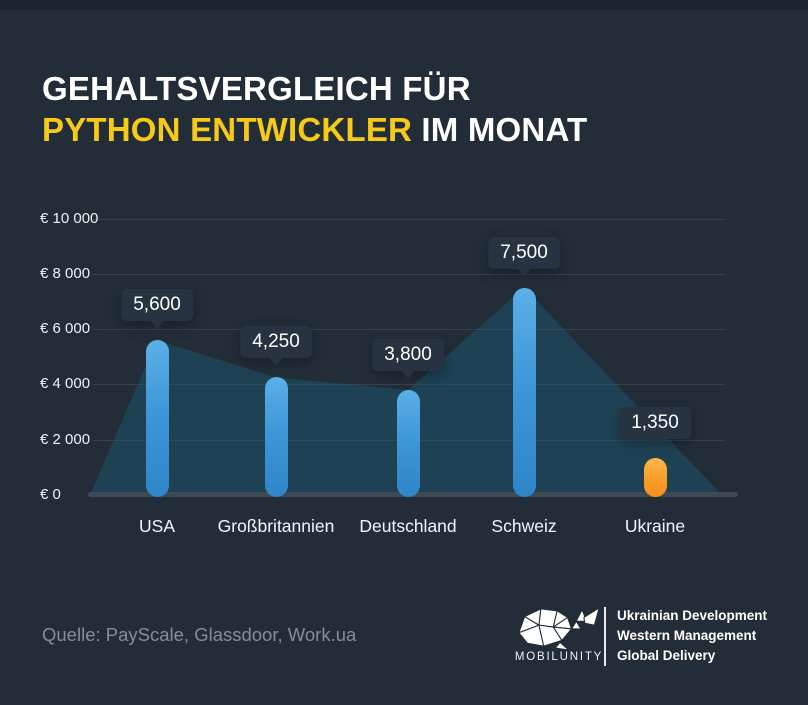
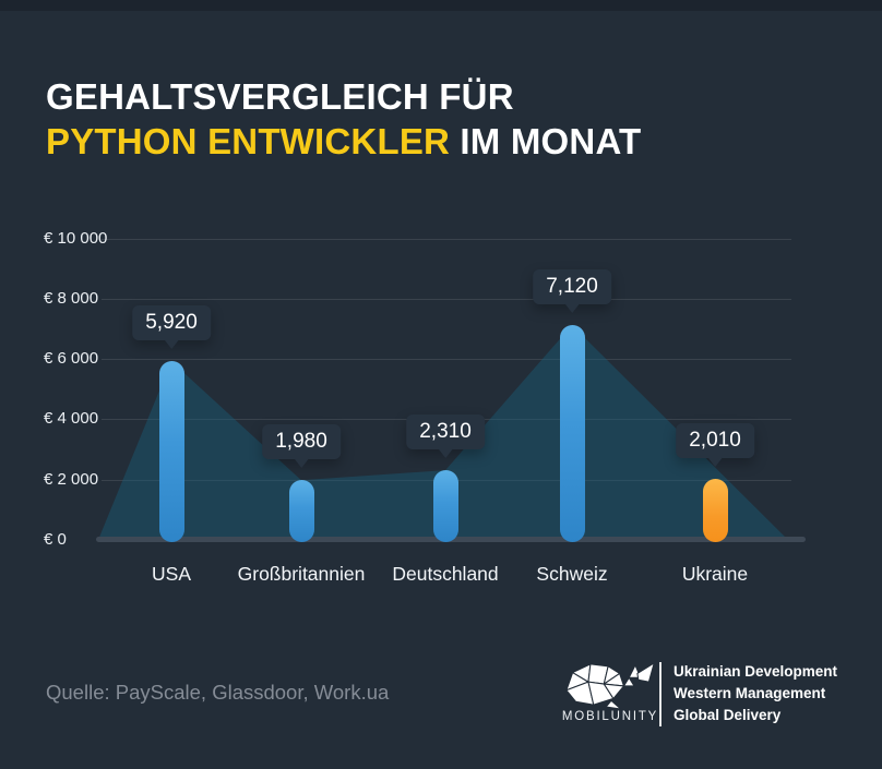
USA: 5,600 -> 5,920
Großbritannien: 4,250 -> 1,980
Deutschland: 3,800 -> 2,310
Schweiz: 7,500 -> 7,120
Ukraine: 1,350 -> 2,010
